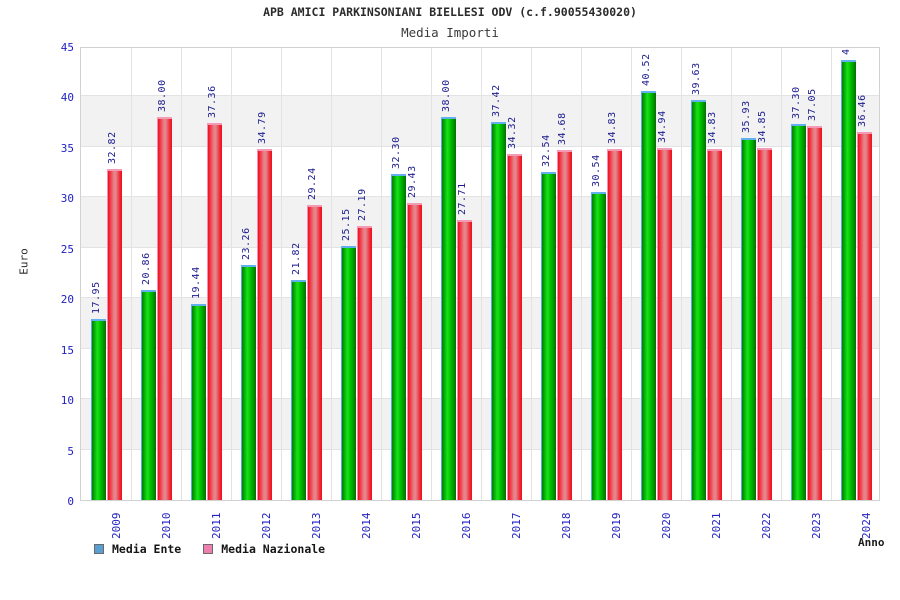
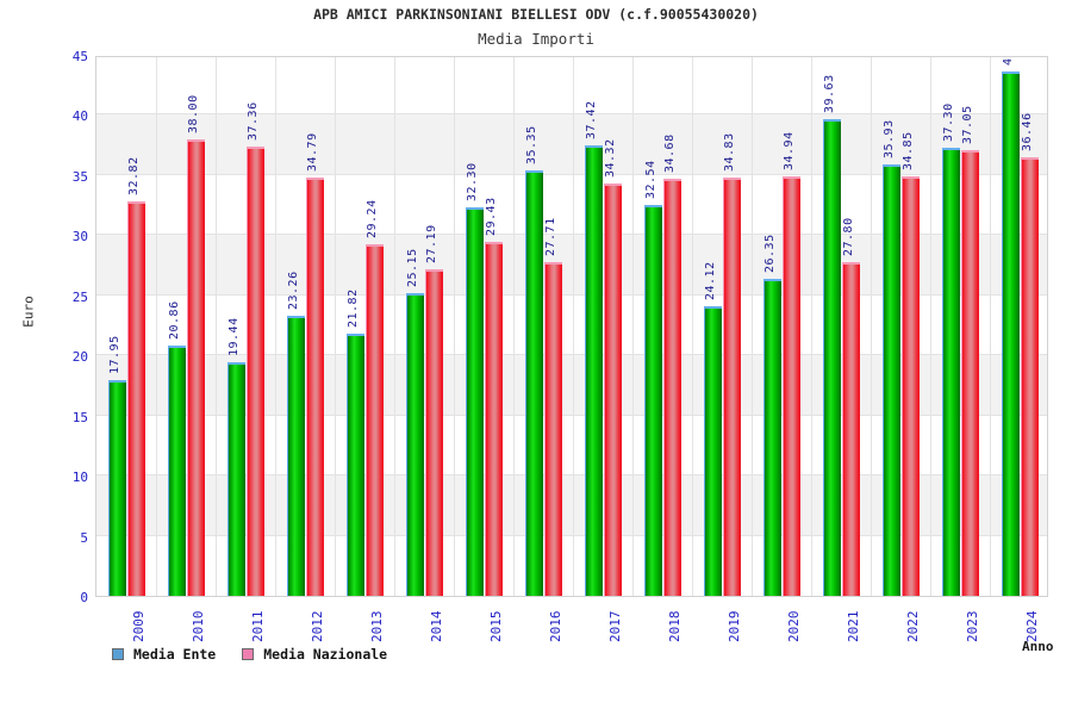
Media Ente/2016: 38.00 -> 35.35
Media Ente/2019: 30.54 -> 24.12
Media Ente/2020: 40.52 -> 26.35
Media Nazionale/2021: 34.83 -> 27.80
